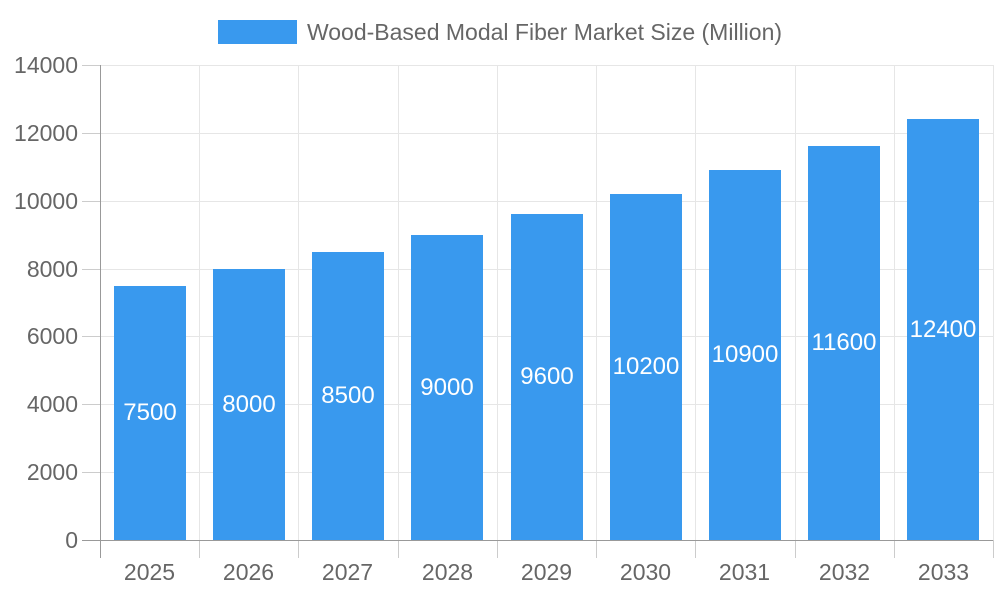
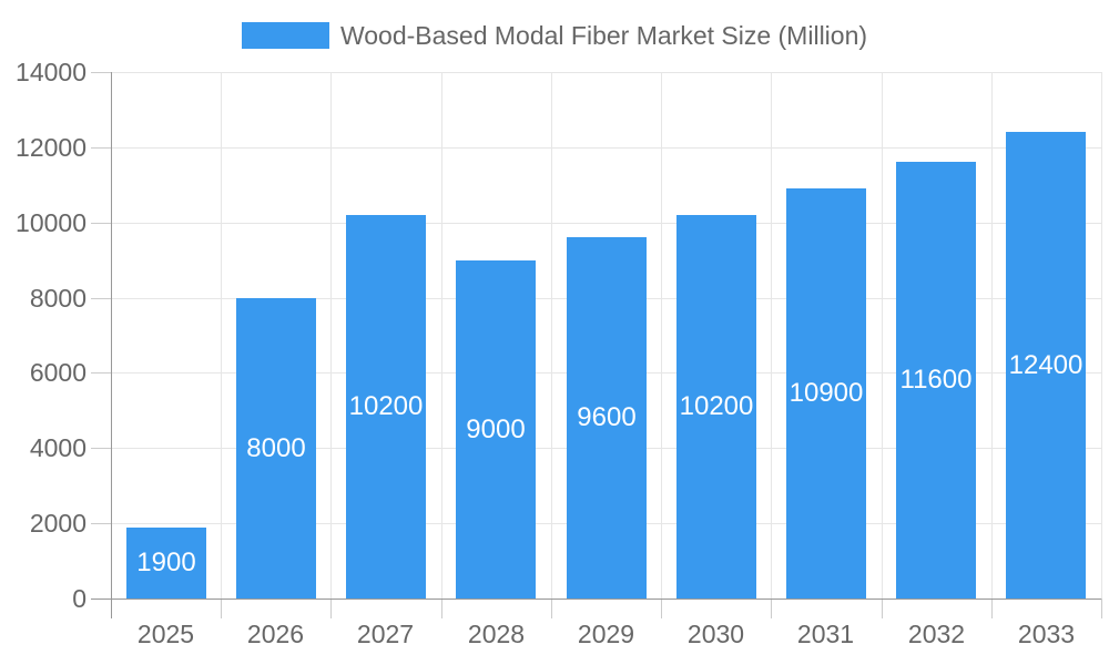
2025: 7500 -> 1900
2027: 8500 -> 10200
